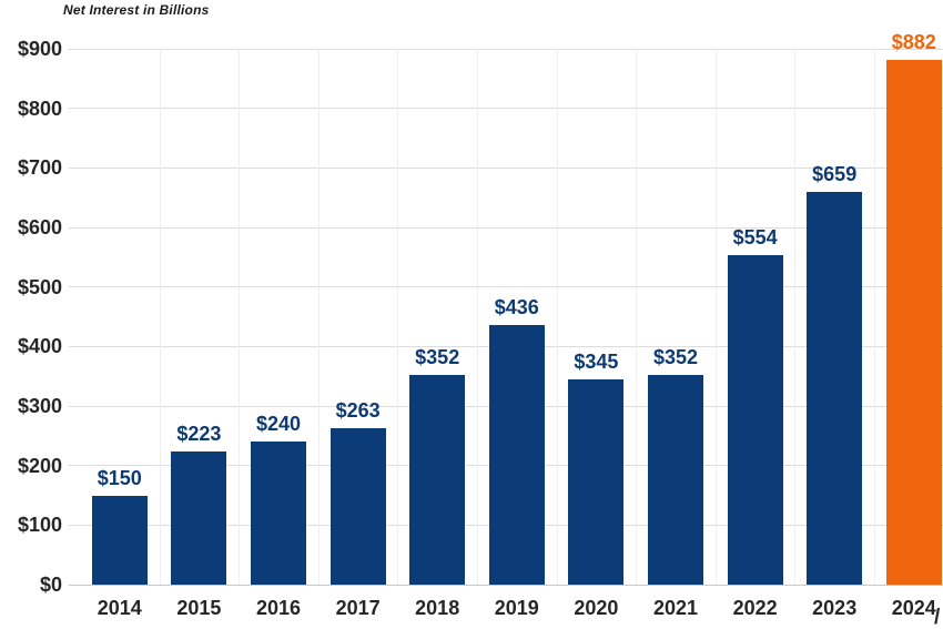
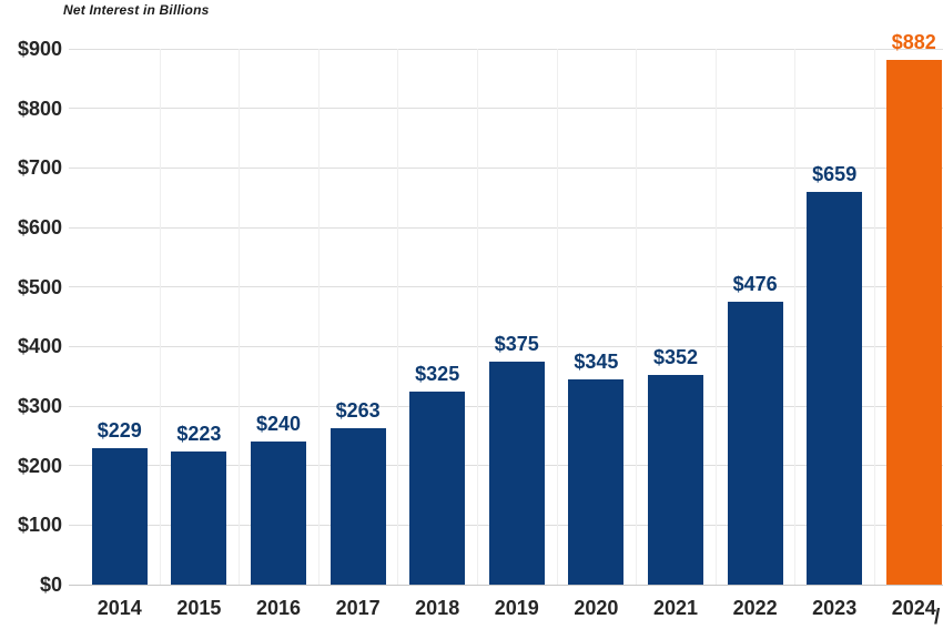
2014: $150 -> $229
2018: $352 -> $325
2019: $436 -> $375
2022: $554 -> $476
